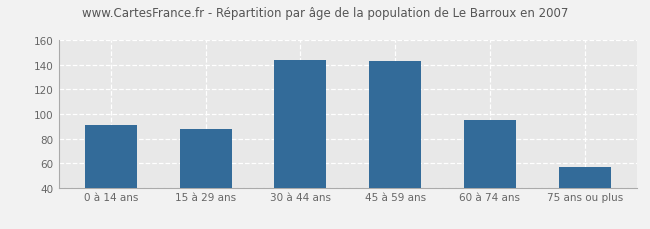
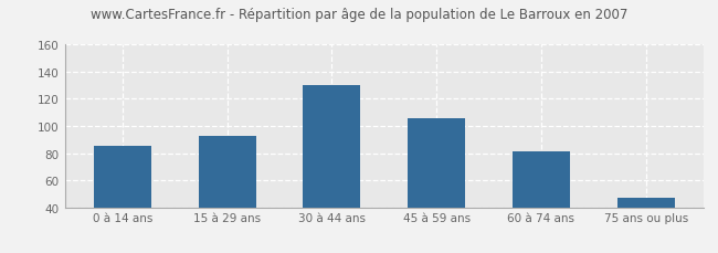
0 à 14 ans: 91 -> 85
15 à 29 ans: 88 -> 93
30 à 44 ans: 144 -> 130
45 à 59 ans: 143 -> 106
60 à 74 ans: 95 -> 81
75 ans ou plus: 57 -> 47
